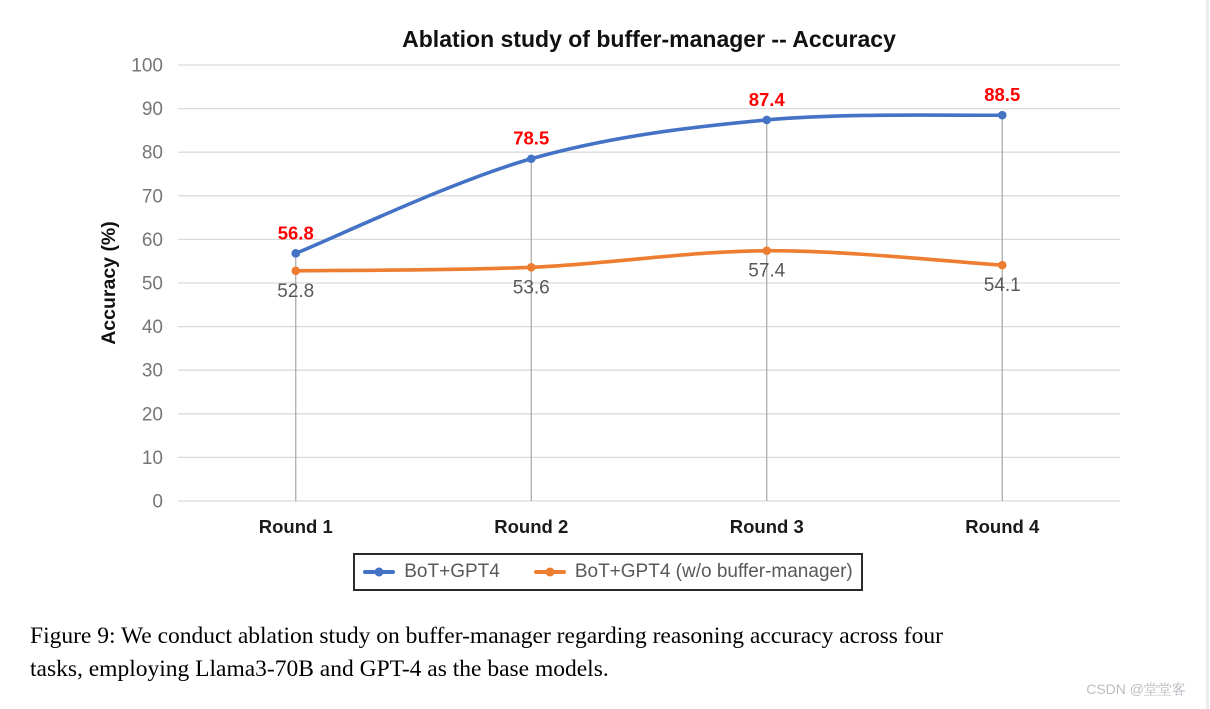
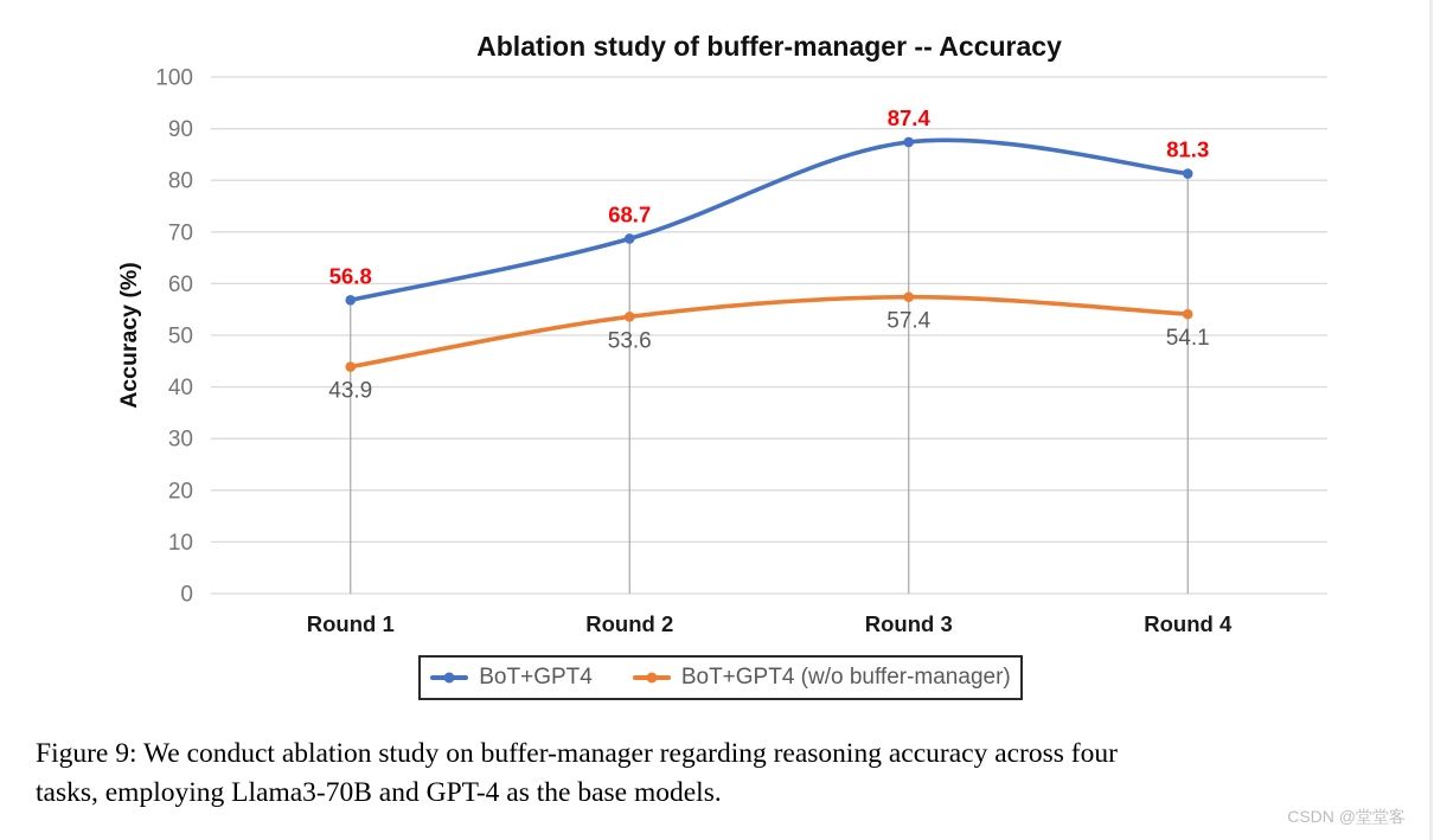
BoT+GPT4 (w/o buffer-manager)/Round 1: 52.8 -> 43.9
BoT+GPT4/Round 2: 78.5 -> 68.7
BoT+GPT4/Round 4: 88.5 -> 81.3
